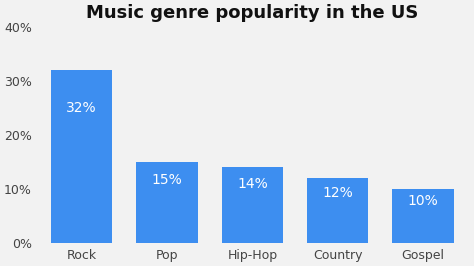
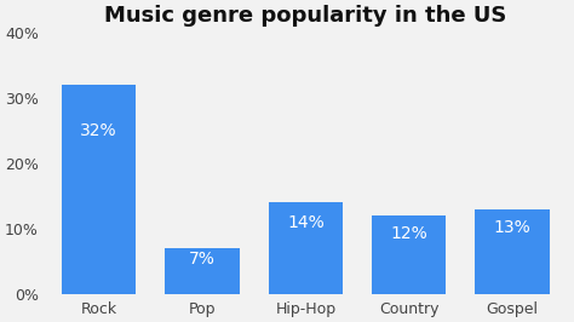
Pop: 15% -> 7%
Gospel: 10% -> 13%
